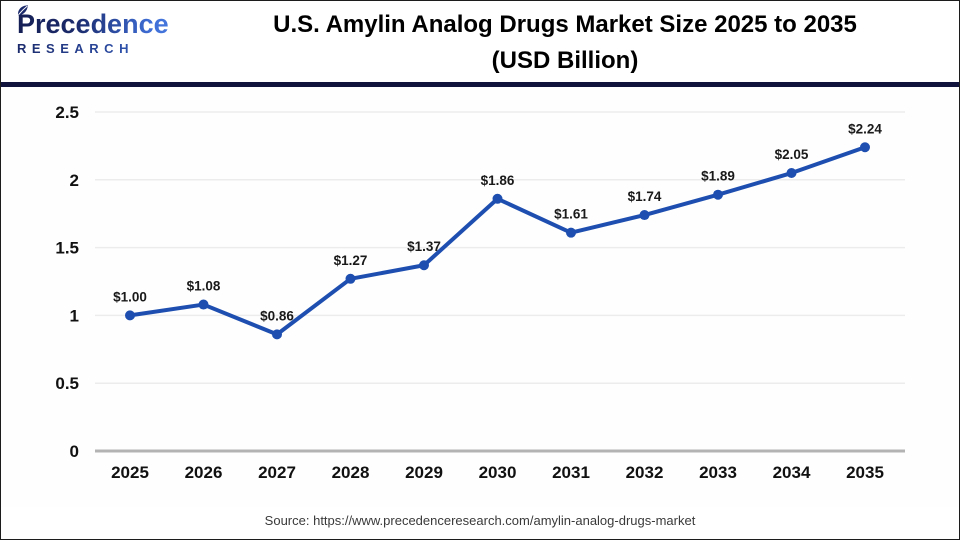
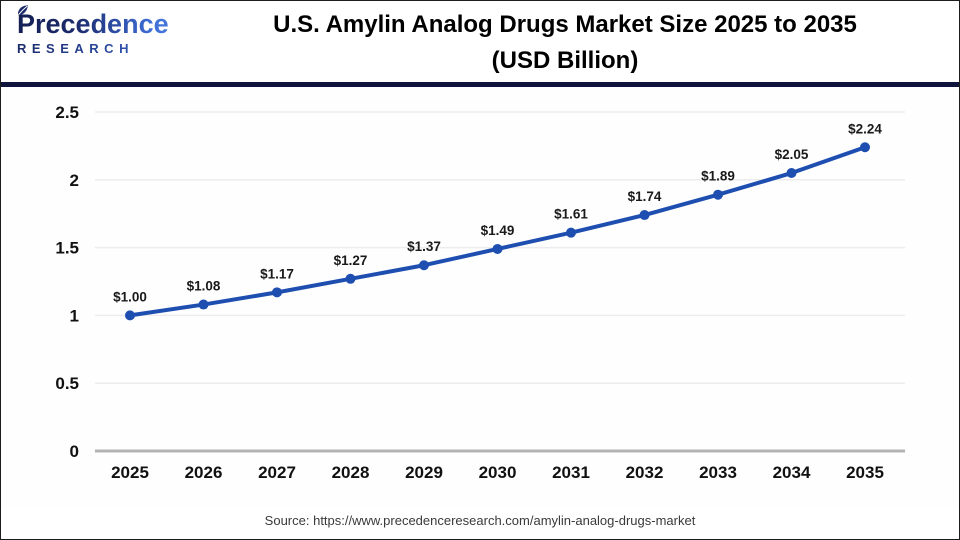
2027: $0.86 -> $1.17
2030: $1.86 -> $1.49
